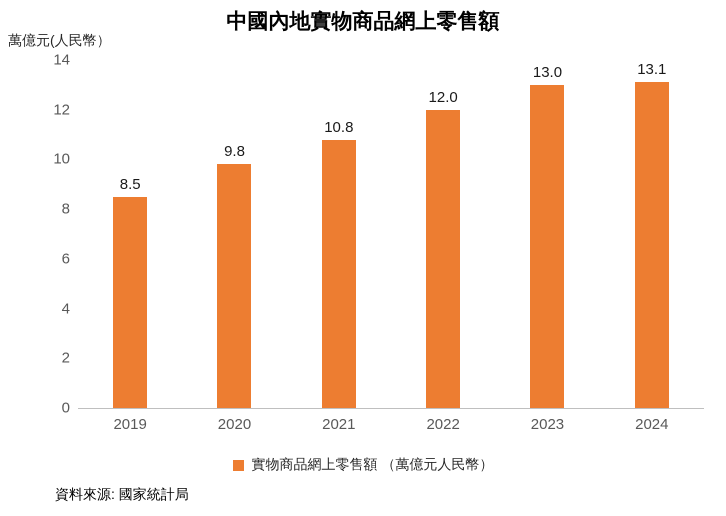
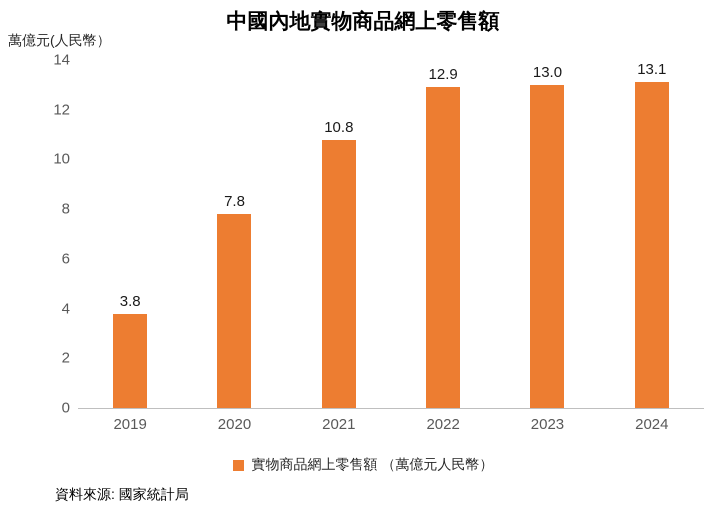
2019: 8.5 -> 3.8
2020: 9.8 -> 7.8
2022: 12.0 -> 12.9
